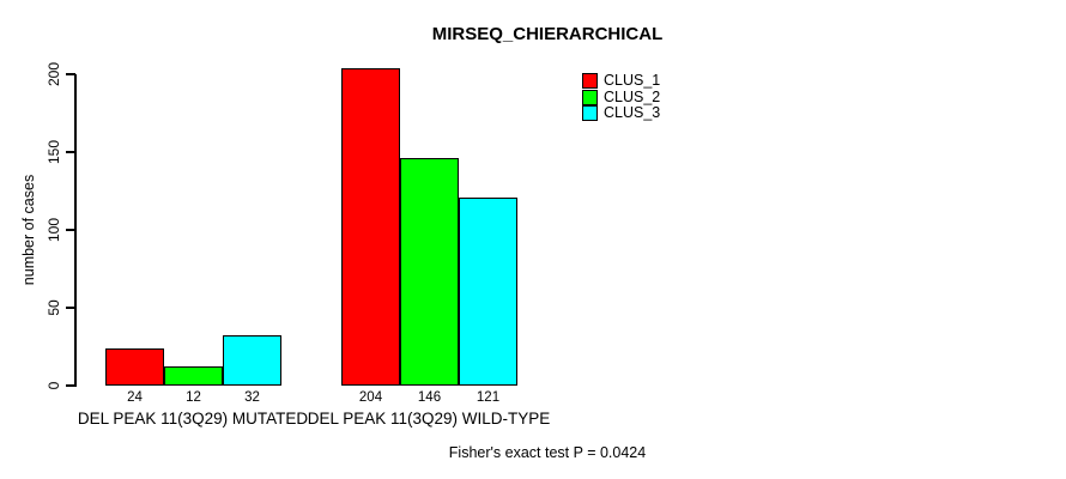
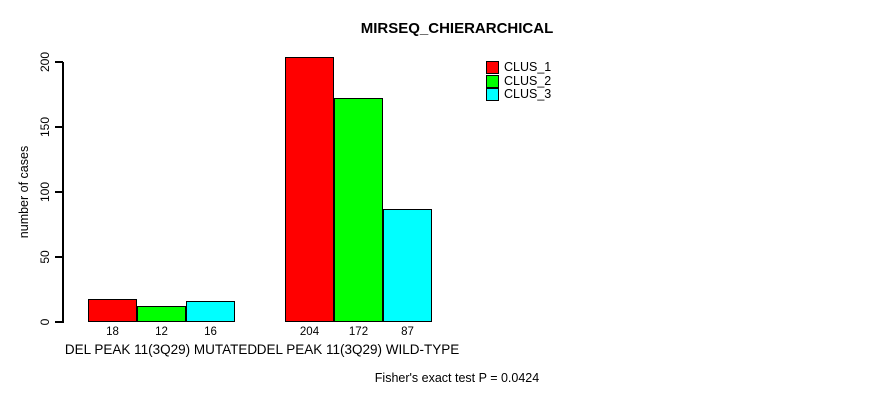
CLUS_1/DEL PEAK 11(3Q29) MUTATED: 24 -> 18
CLUS_3/DEL PEAK 11(3Q29) MUTATED: 32 -> 16
CLUS_2/DEL PEAK 11(3Q29) WILD-TYPE: 146 -> 172
CLUS_3/DEL PEAK 11(3Q29) WILD-TYPE: 121 -> 87
